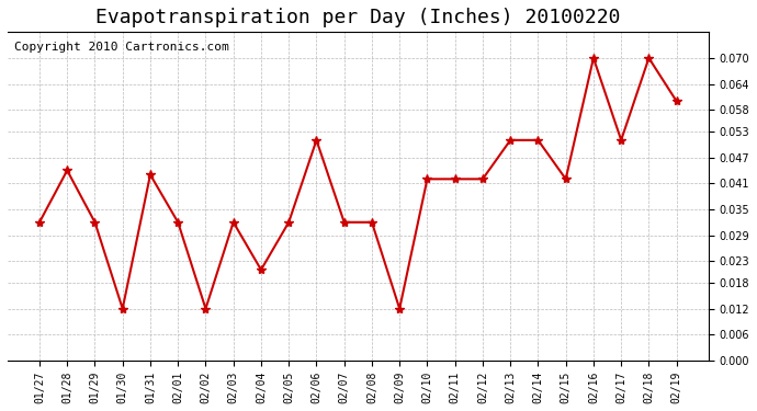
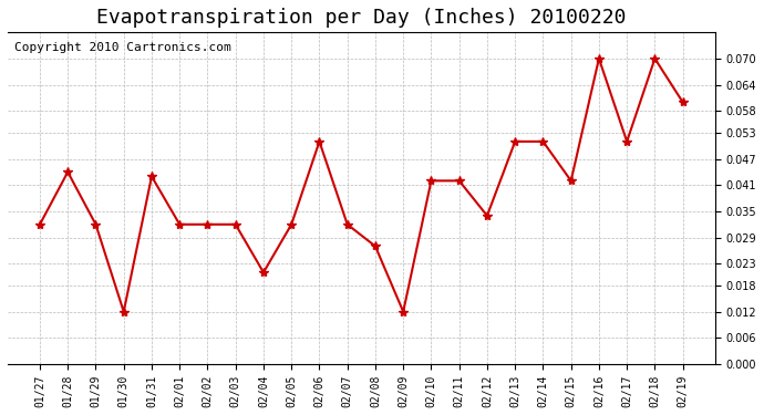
02/02: 0.012 -> 0.032
02/08: 0.032 -> 0.027
02/12: 0.042 -> 0.034
